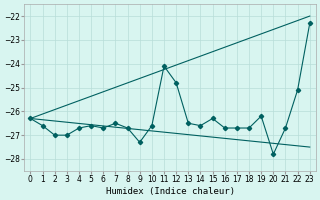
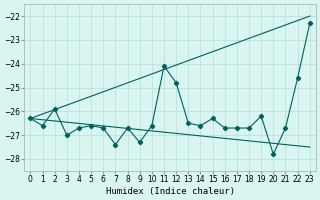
2: -27.0 -> -25.9
7: -26.5 -> -27.4
22: -25.1 -> -24.6
